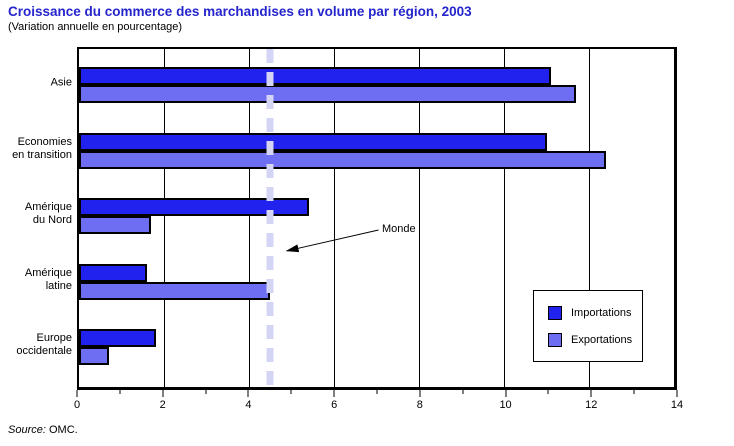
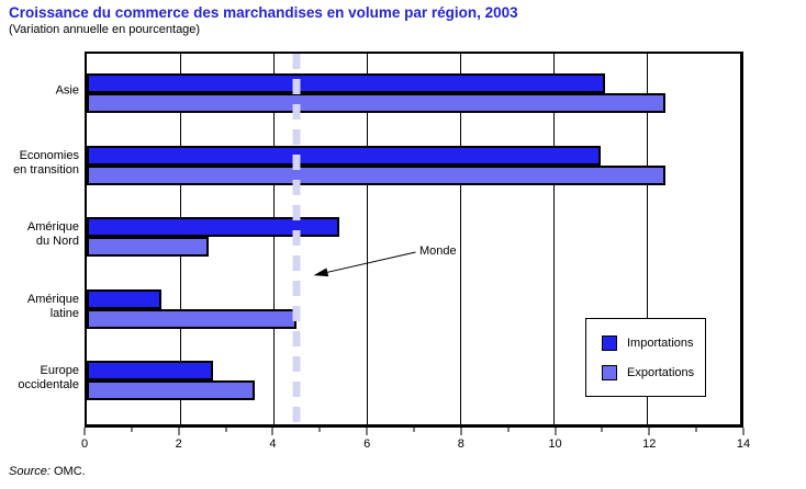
Exportations/Asie: 11.7 -> 12.4
Exportations/Amérique du Nord: 1.7 -> 2.6
Importations/Europe occidentale: 1.8 -> 2.7
Exportations/Europe occidentale: 0.7 -> 3.6
